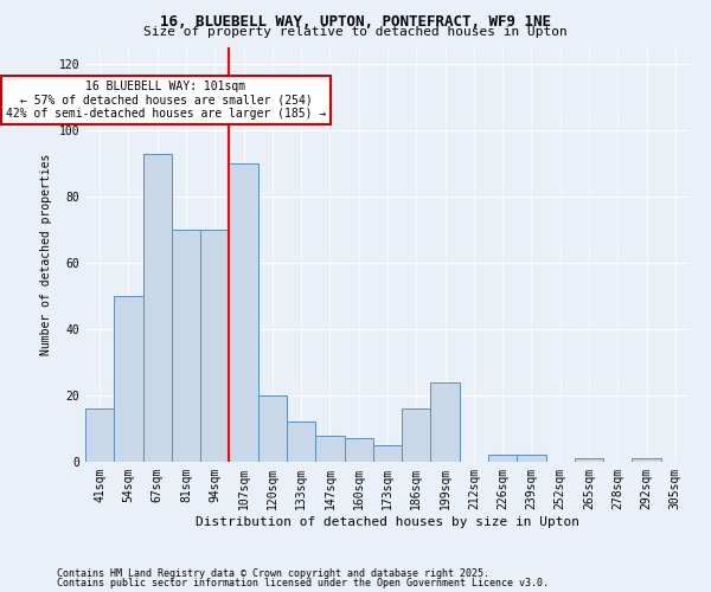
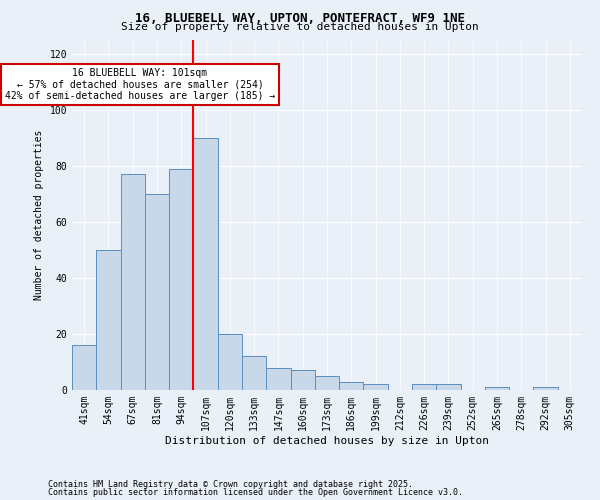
67sqm: 93 -> 77
94sqm: 70 -> 79
186sqm: 16 -> 3
199sqm: 24 -> 2
